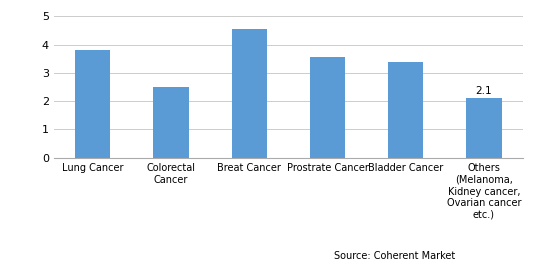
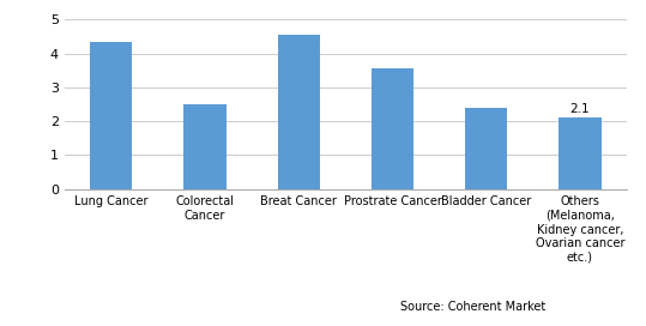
Lung Cancer: 3.80 -> 4.35
Bladder Cancer: 3.40 -> 2.40
